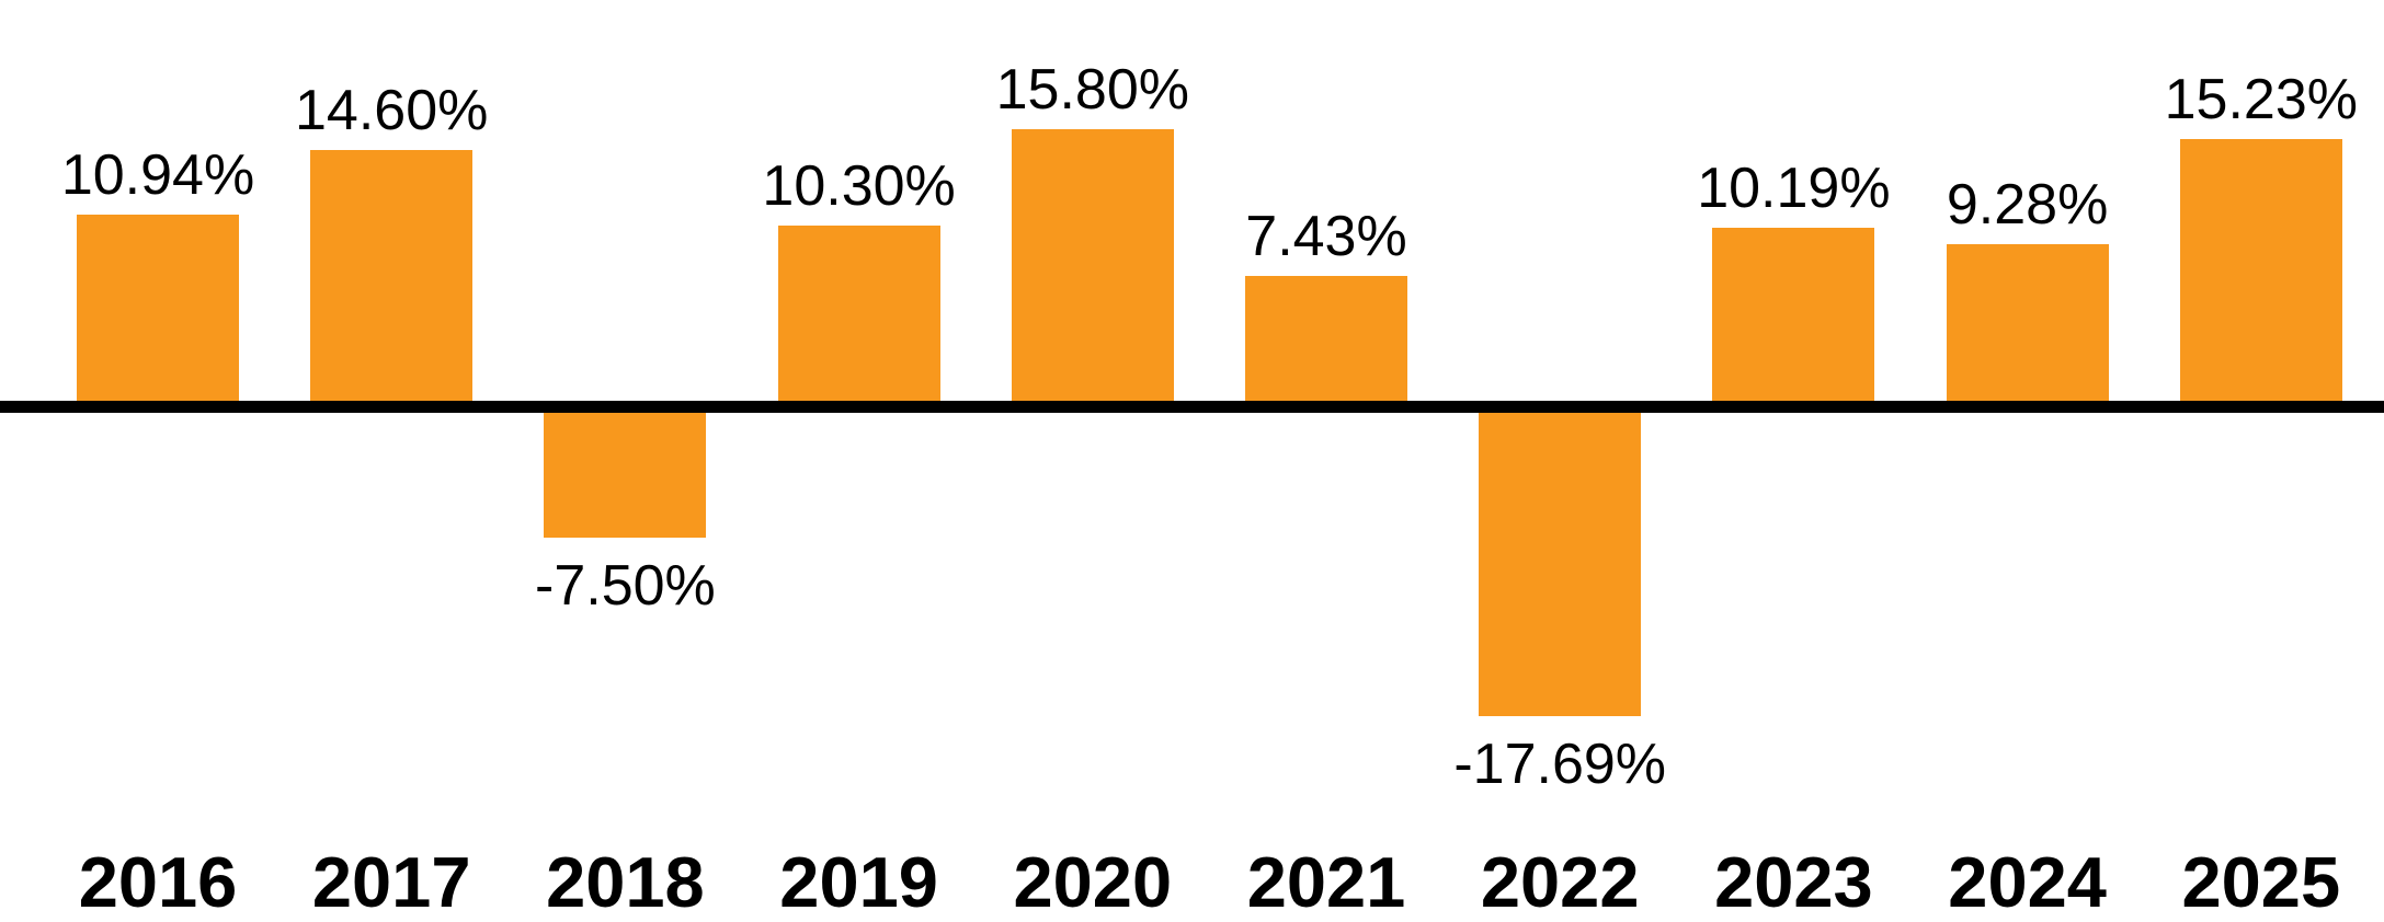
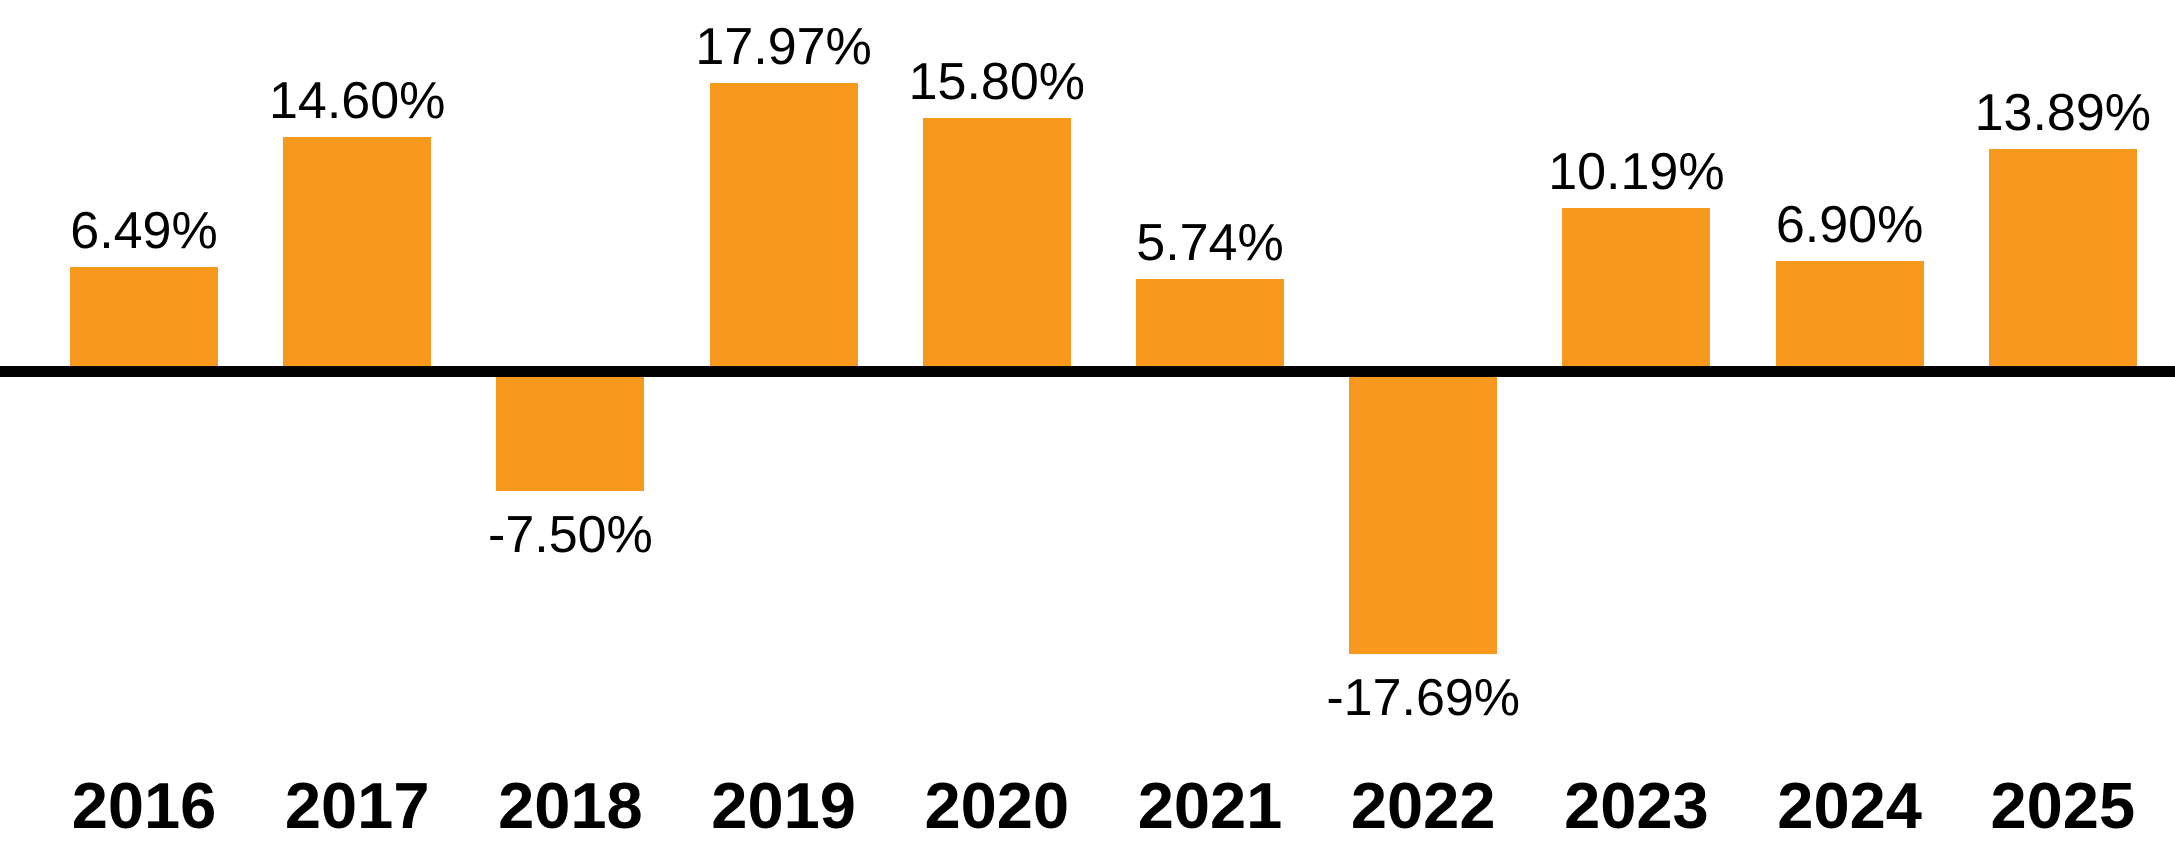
2016: 10.94% -> 6.49%
2019: 10.30% -> 17.97%
2021: 7.43% -> 5.74%
2024: 9.28% -> 6.90%
2025: 15.23% -> 13.89%
